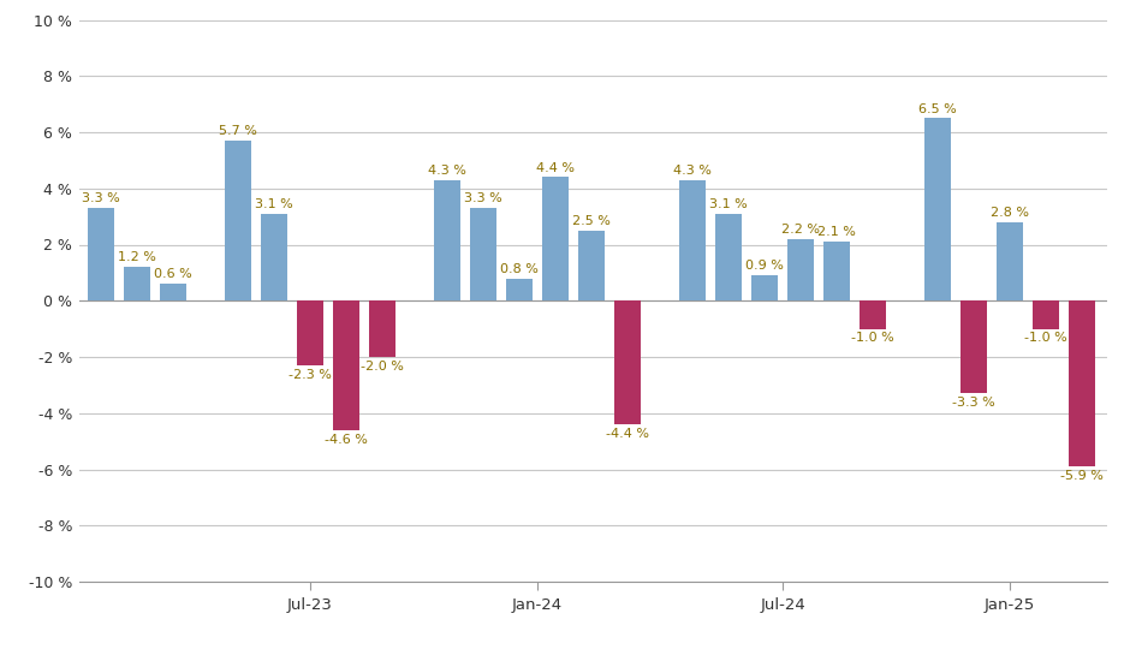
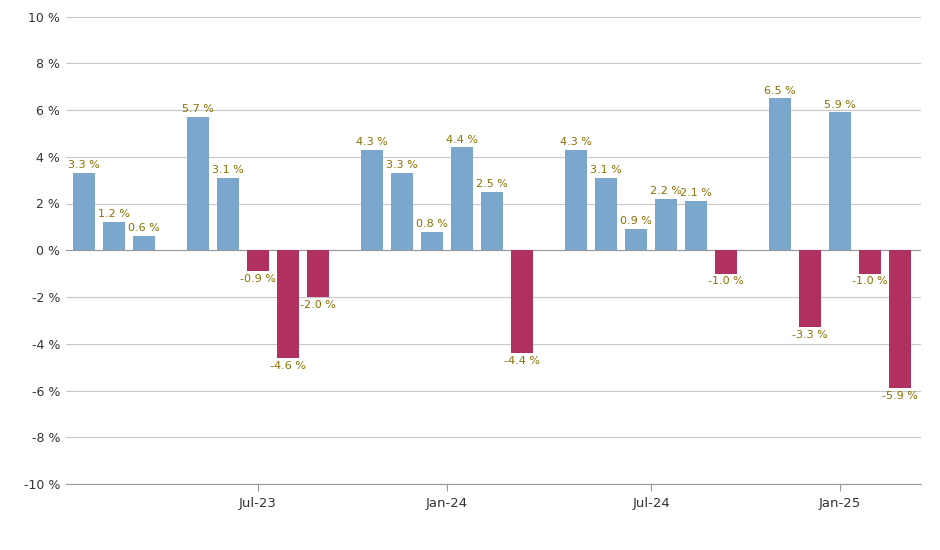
Jul-23: -2.3 -> -0.9
Jan-25: 2.8 -> 5.9
